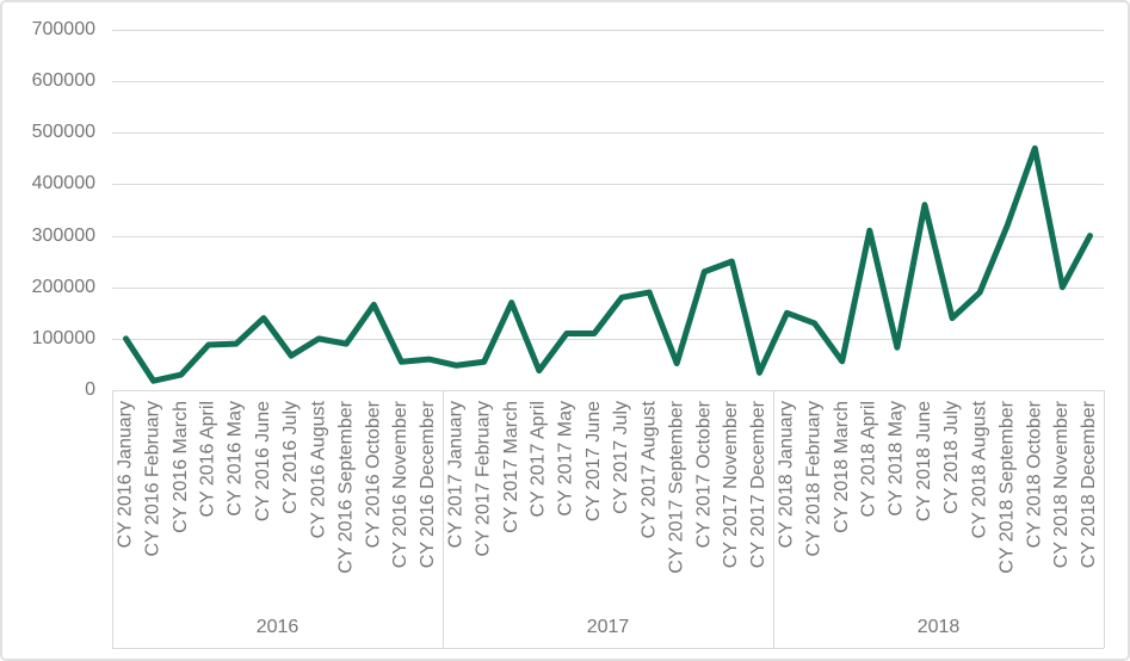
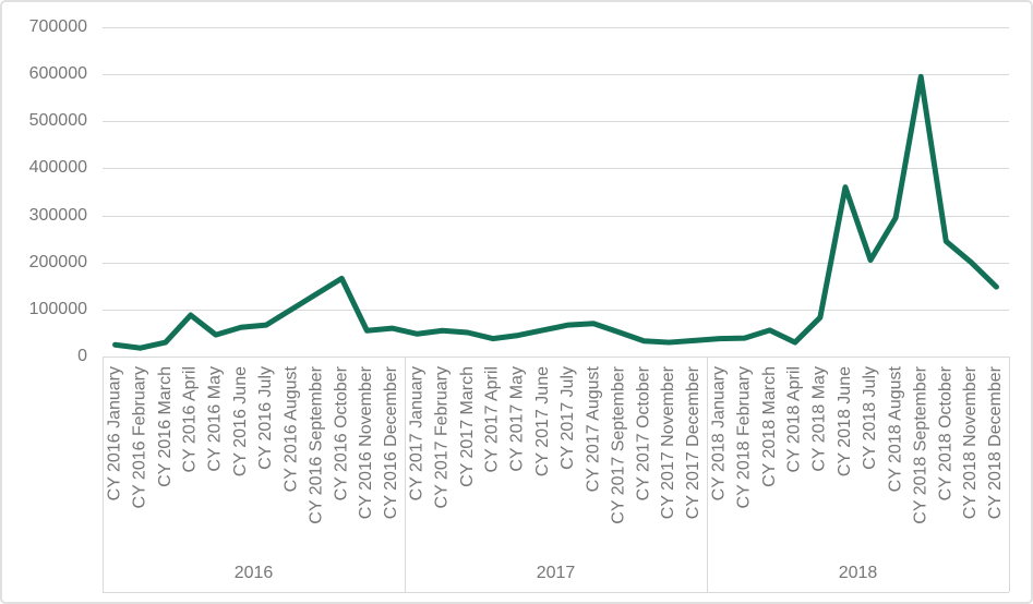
CY 2016 January: 100000 -> 20000
CY 2016 May: 90000 -> 50000
CY 2016 June: 140000 -> 60000
CY 2016 September: 90000 -> 130000
CY 2017 March: 170000 -> 50000
CY 2017 May: 110000 -> 40000
CY 2017 June: 110000 -> 60000
CY 2017 July: 180000 -> 70000
CY 2017 August: 190000 -> 70000
CY 2017 October: 230000 -> 30000
CY 2017 November: 250000 -> 30000
CY 2018 January: 150000 -> 40000
CY 2018 February: 130000 -> 40000
CY 2018 April: 310000 -> 30000
CY 2018 July: 140000 -> 200000
CY 2018 August: 190000 -> 300000
CY 2018 September: 320000 -> 600000
CY 2018 October: 470000 -> 240000
CY 2018 December: 300000 -> 150000
